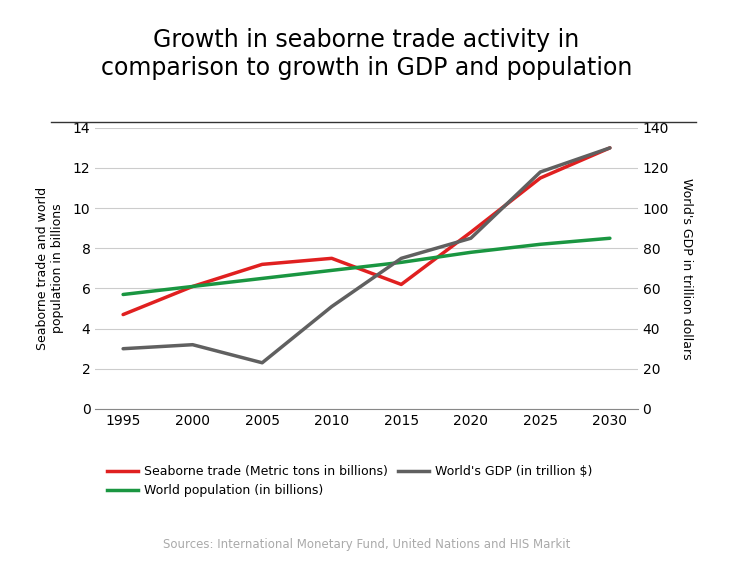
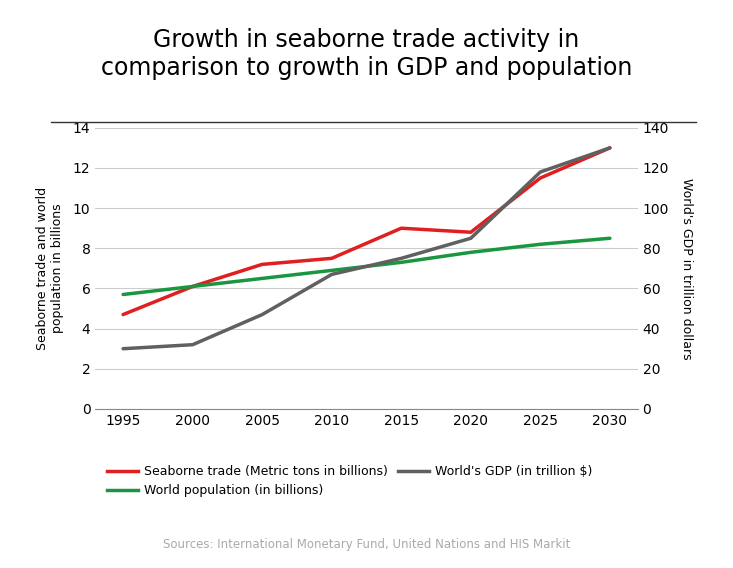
World's GDP (in trillion $)/2005: 2.3 -> 4.7
World's GDP (in trillion $)/2010: 5.1 -> 6.7
Seaborne trade (Metric tons in billions)/2015: 6.2 -> 9.0
